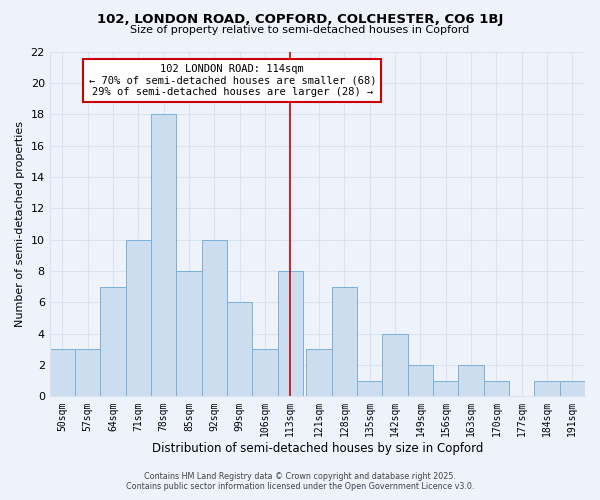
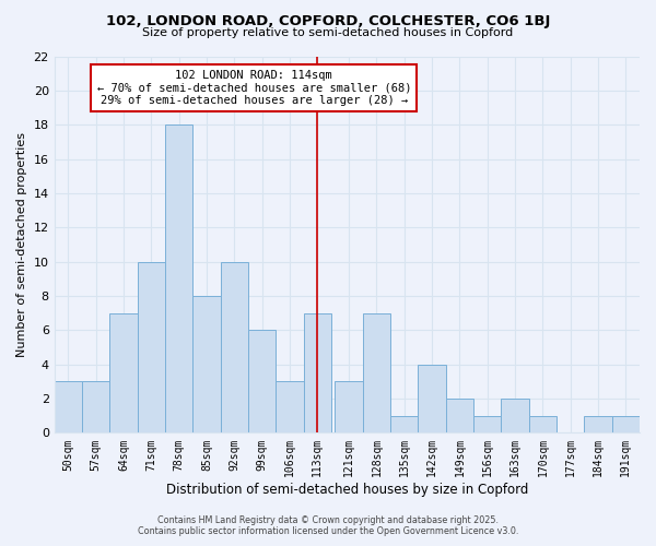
113sqm: 8 -> 7
